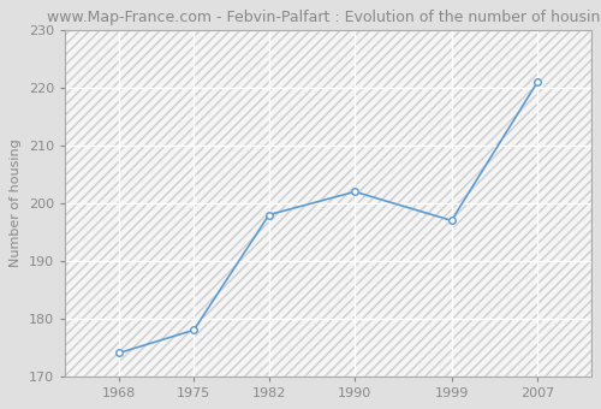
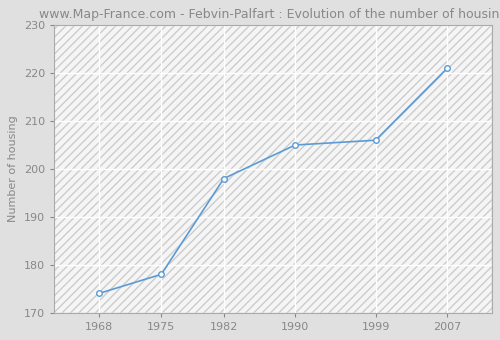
1990: 202 -> 205
1999: 197 -> 206
